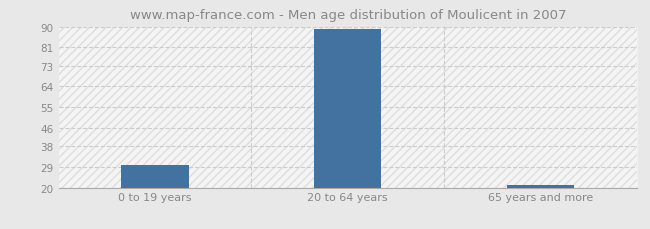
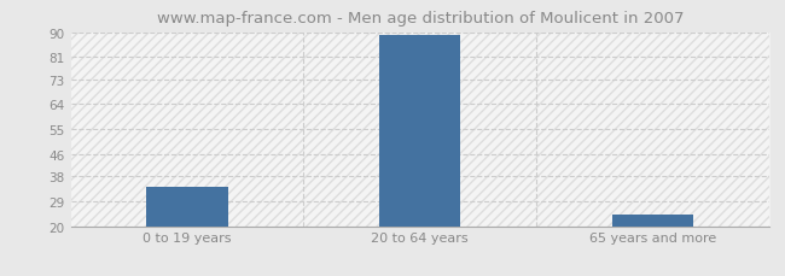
0 to 19 years: 30 -> 34
65 years and more: 21 -> 24
